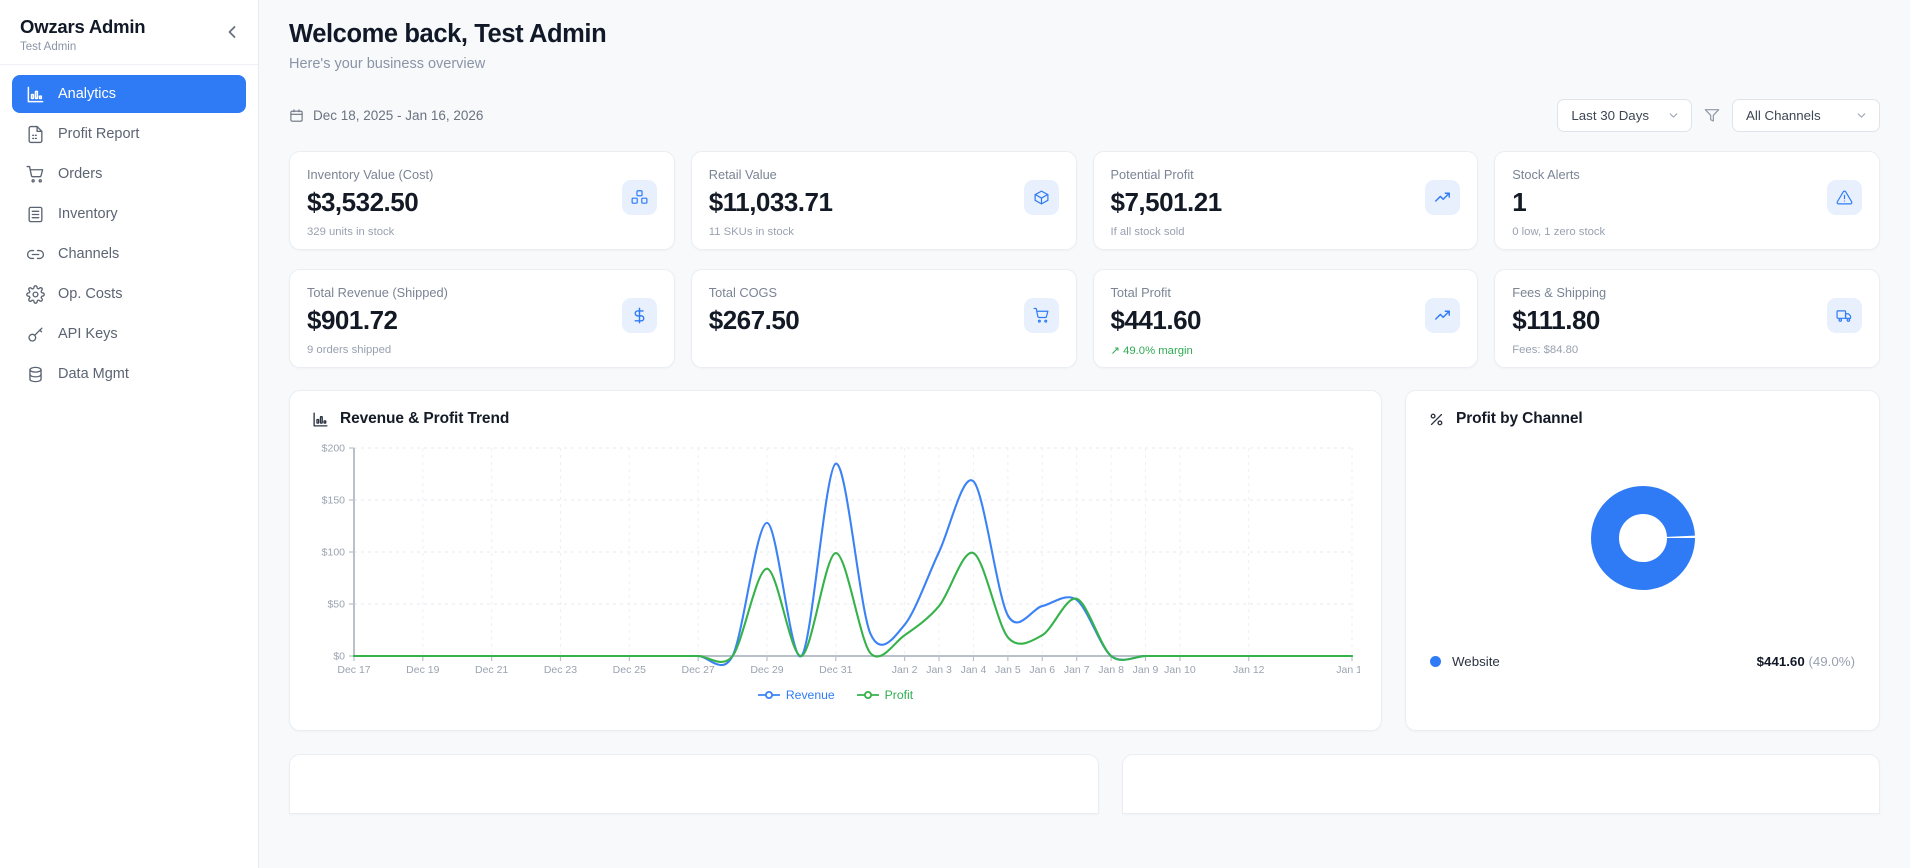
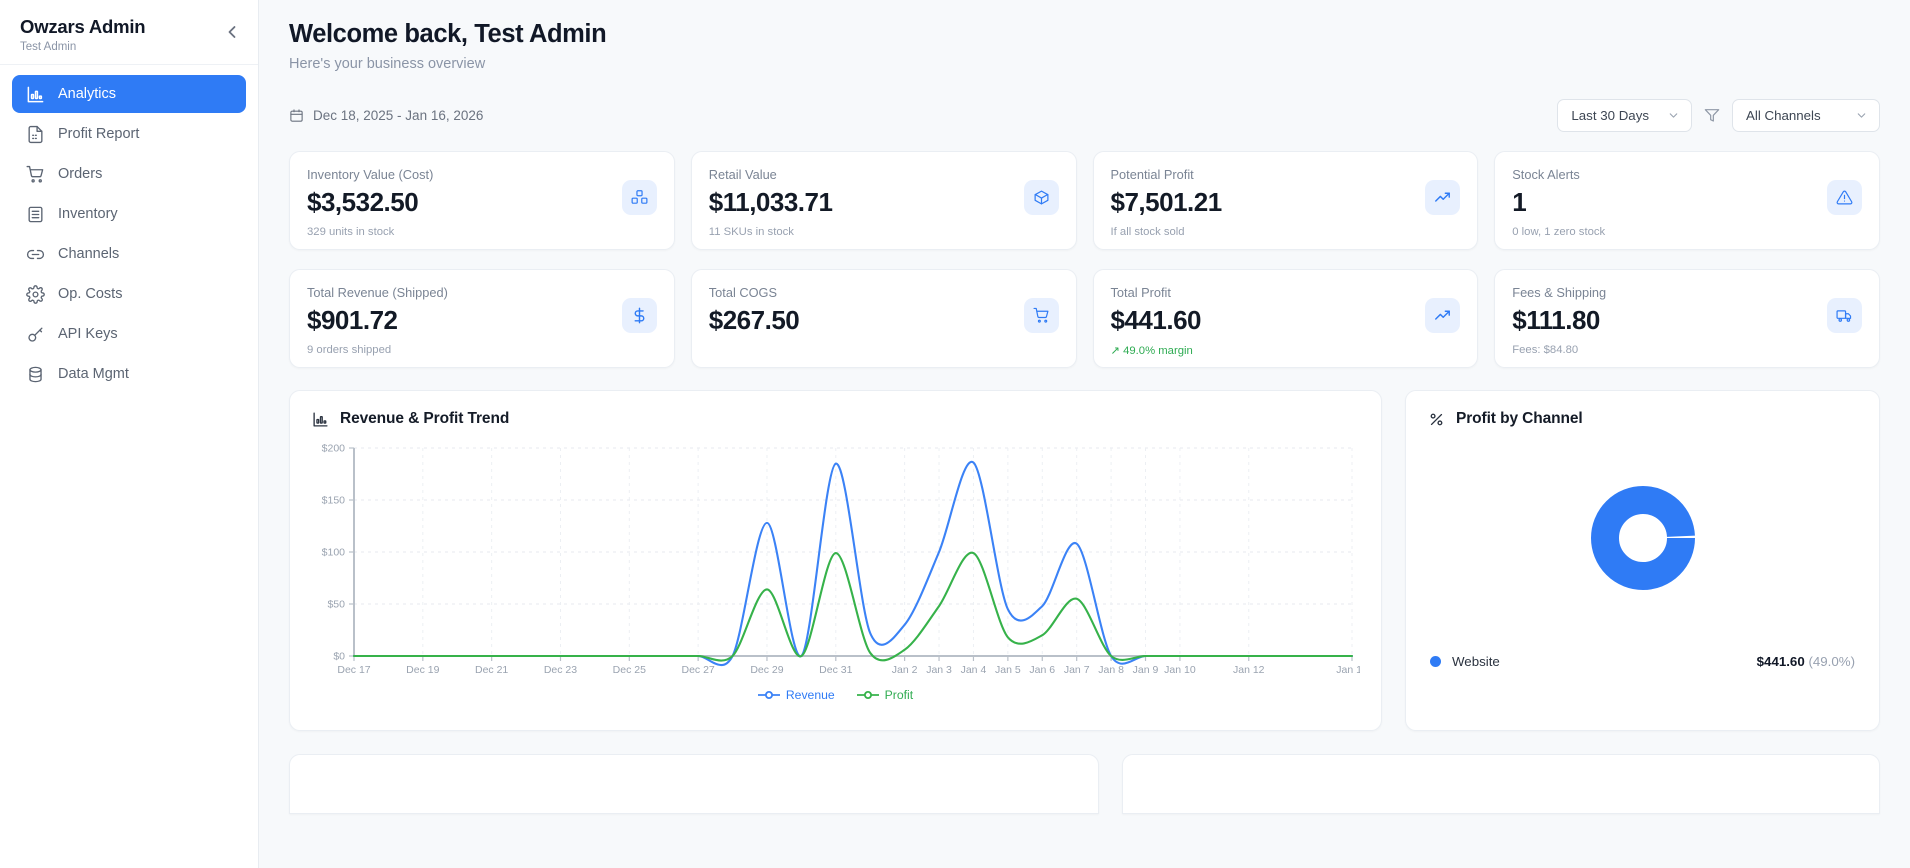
Profit/Dec 29: $84 -> $64
Profit/Jan 2: $20 -> $6
Revenue/Jan 4: $168 -> $186
Revenue/Jan 5: $39 -> $45
Revenue/Jan 7: $54 -> $108
